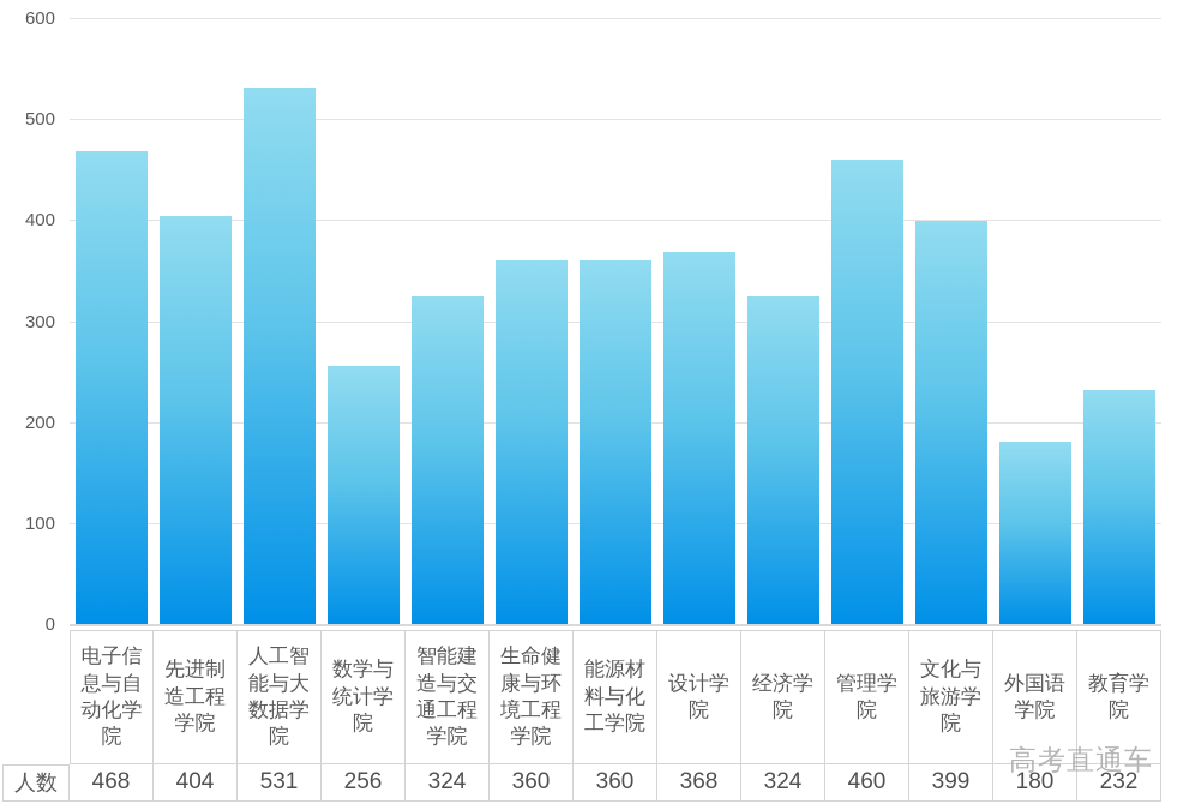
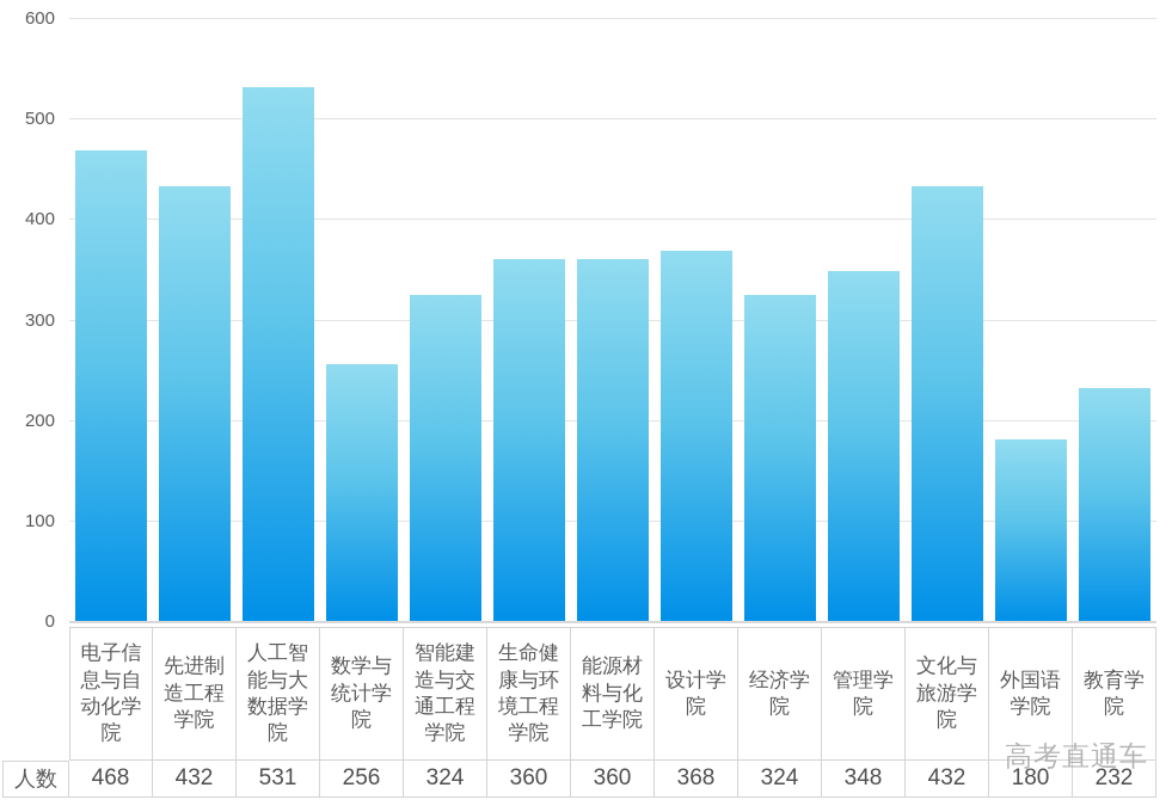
先进制造工程学院: 404 -> 432
管理学院: 460 -> 348
文化与旅游学院: 399 -> 432
